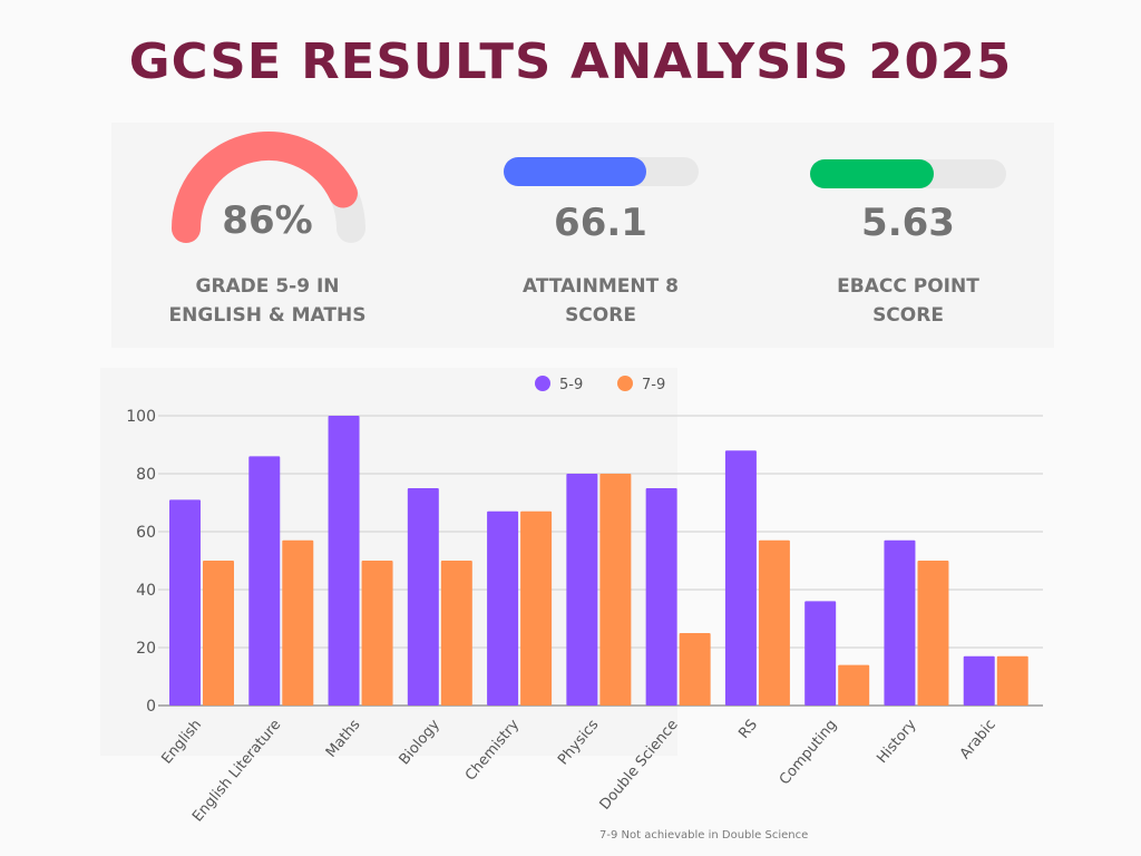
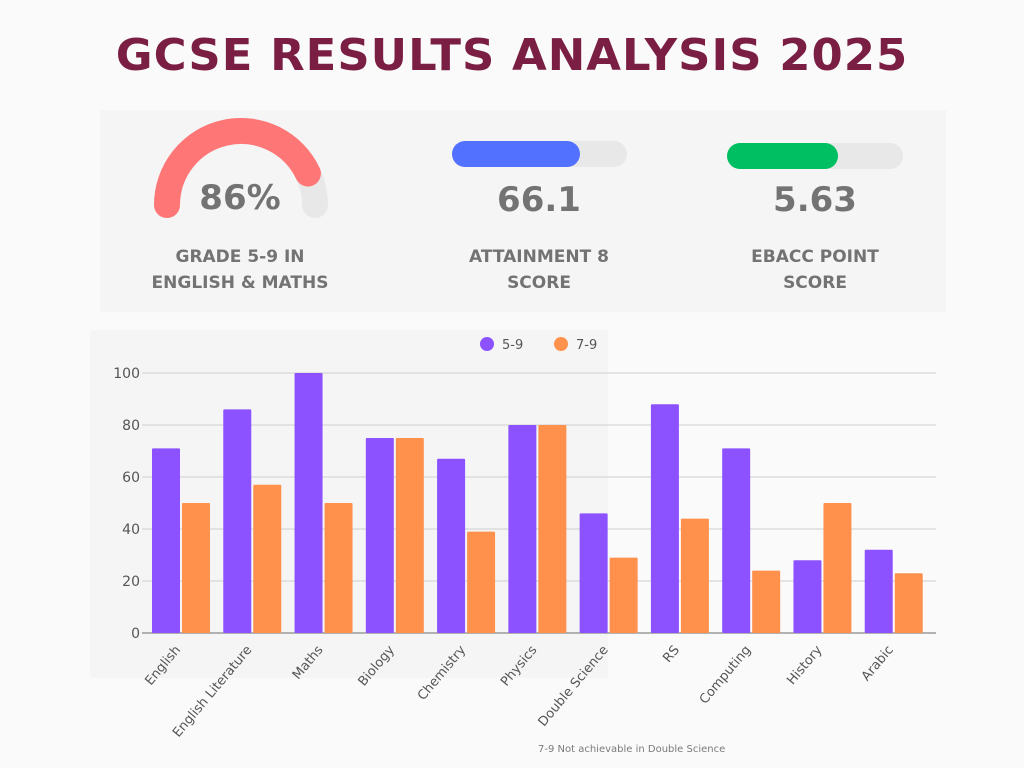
7-9/Biology: 50 -> 75
7-9/Chemistry: 67 -> 39
5-9/Double Science: 75 -> 46
7-9/Double Science: 25 -> 29
7-9/RS: 57 -> 44
5-9/Computing: 36 -> 71
7-9/Computing: 14 -> 24
5-9/History: 57 -> 28
5-9/Arabic: 17 -> 32
7-9/Arabic: 17 -> 23
